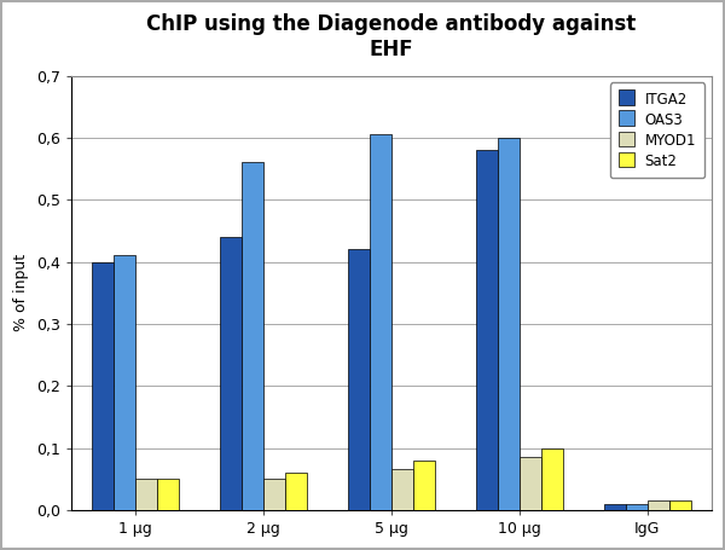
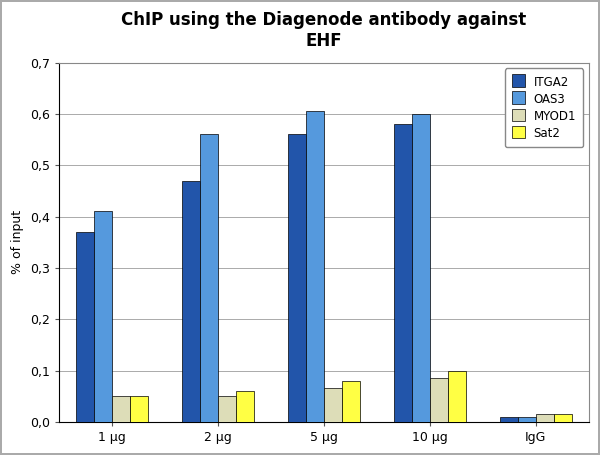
ITGA2/1 μg: 0,40 -> 0,37
ITGA2/2 μg: 0,44 -> 0,47
ITGA2/5 μg: 0,42 -> 0,56
